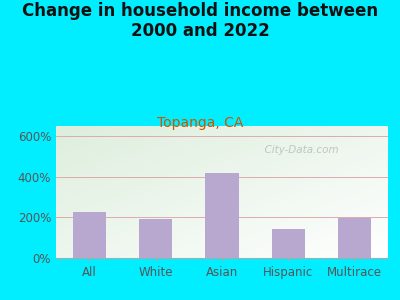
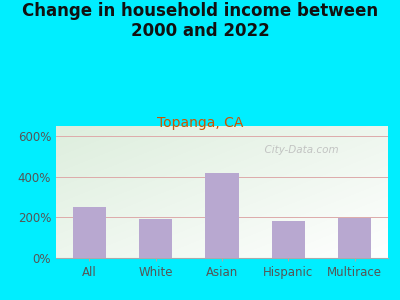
All: 225% -> 250%
Hispanic: 145% -> 180%
